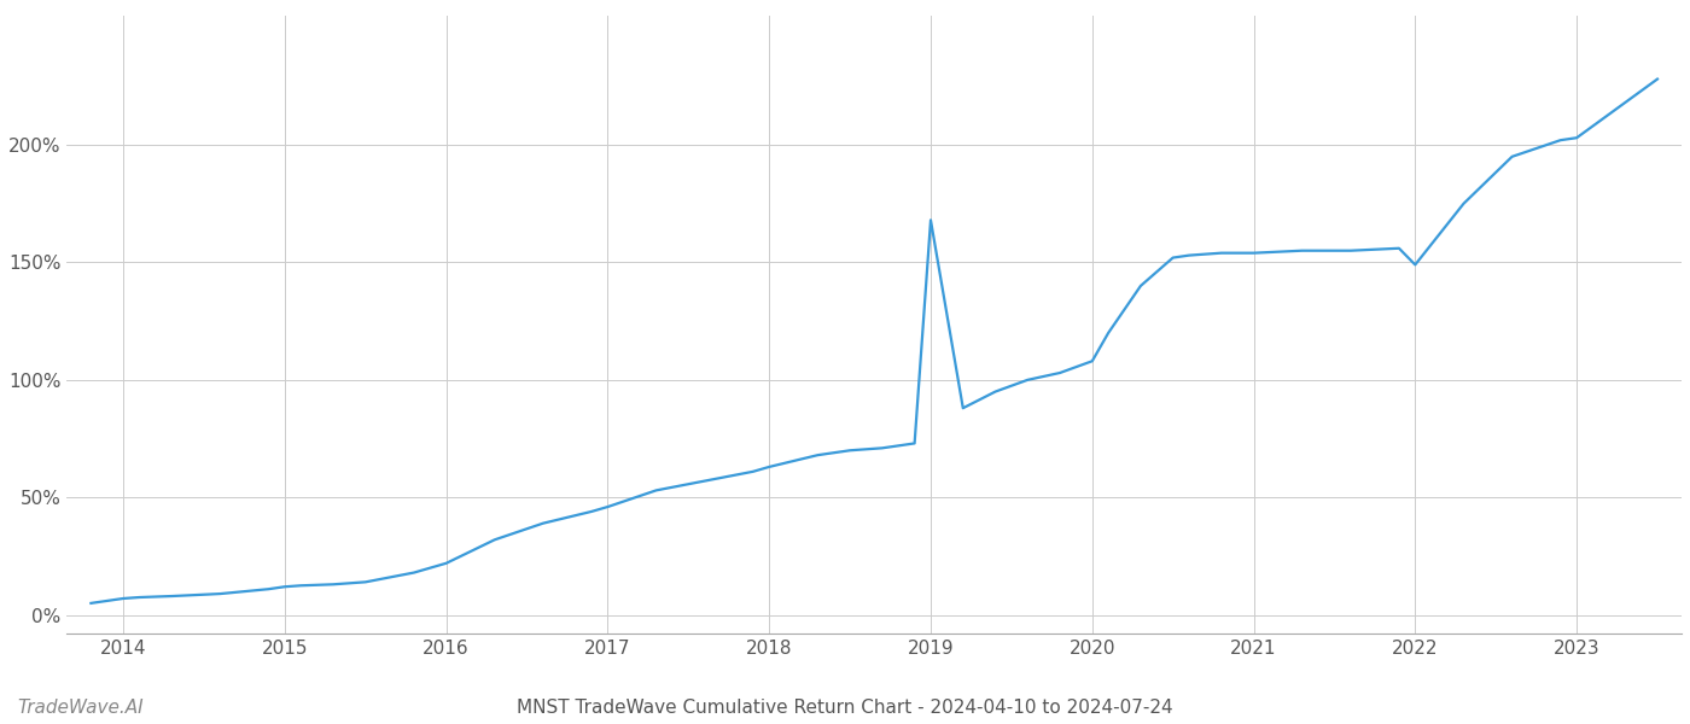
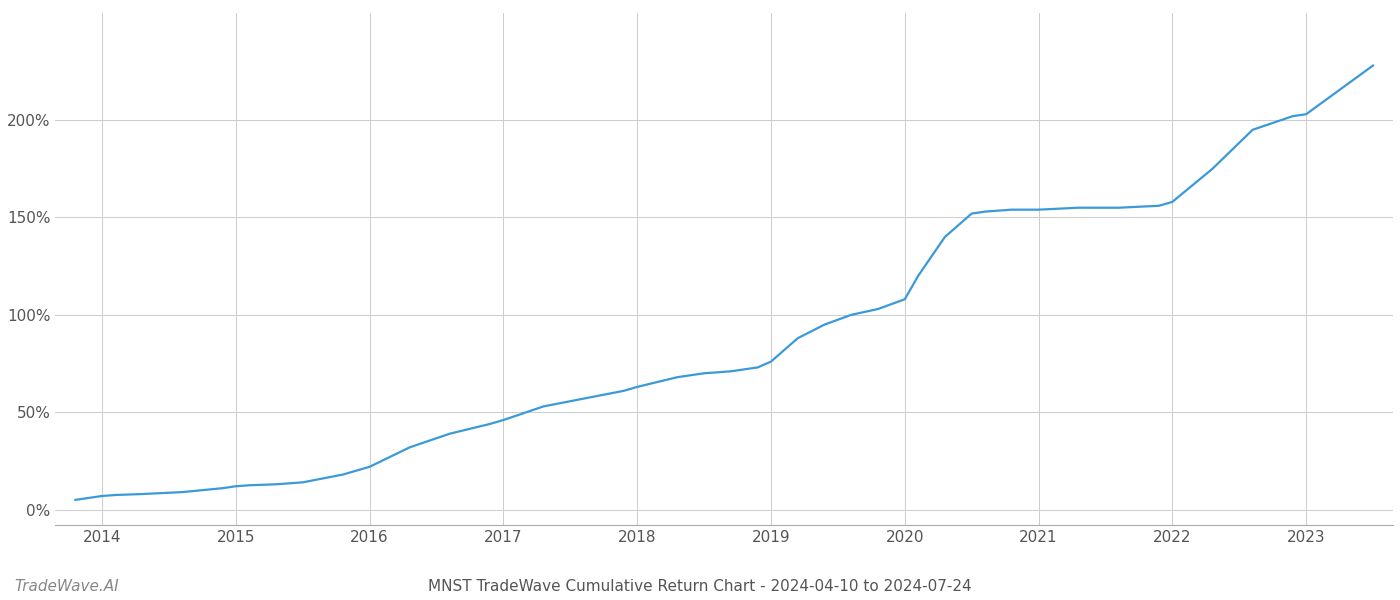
2019: 168% -> 76%
2022: 149% -> 158%
